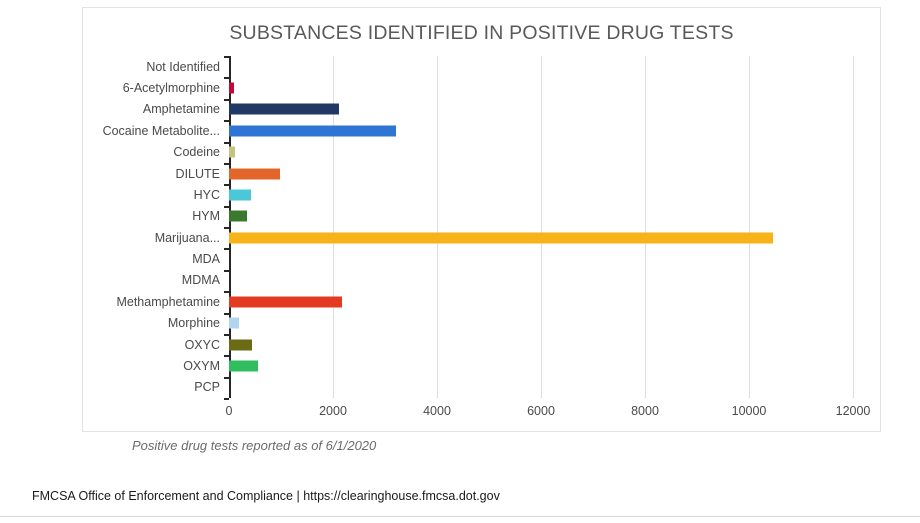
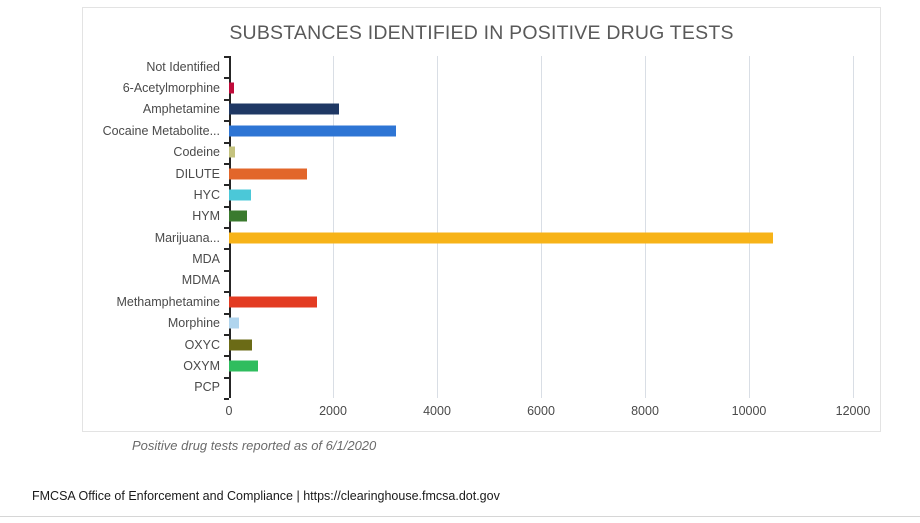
DILUTE: 1000 -> 1500
Methamphetamine: 2200 -> 1700
